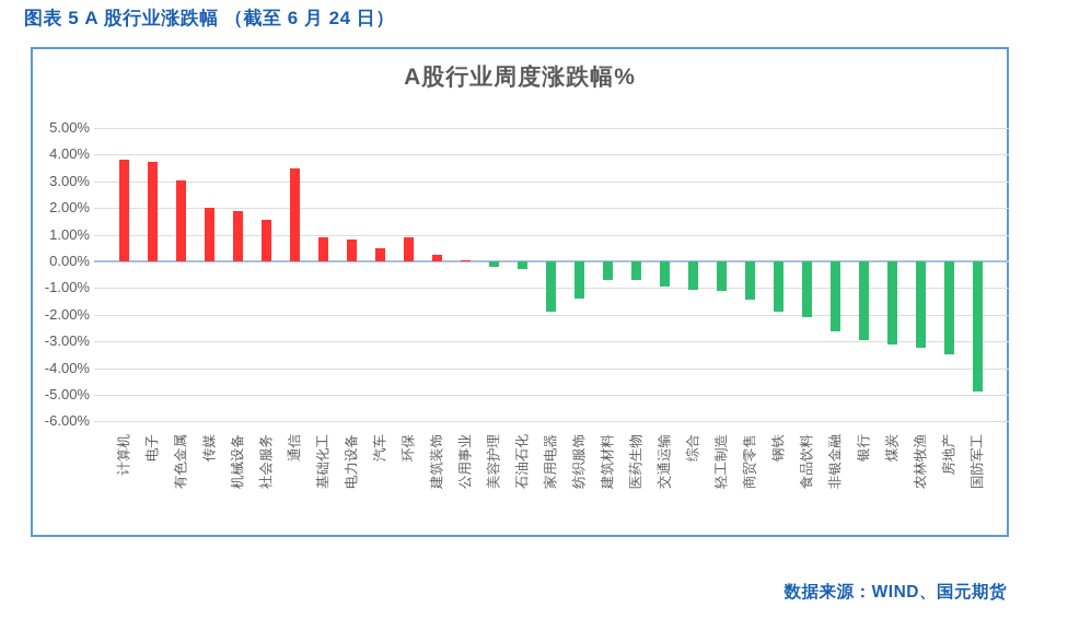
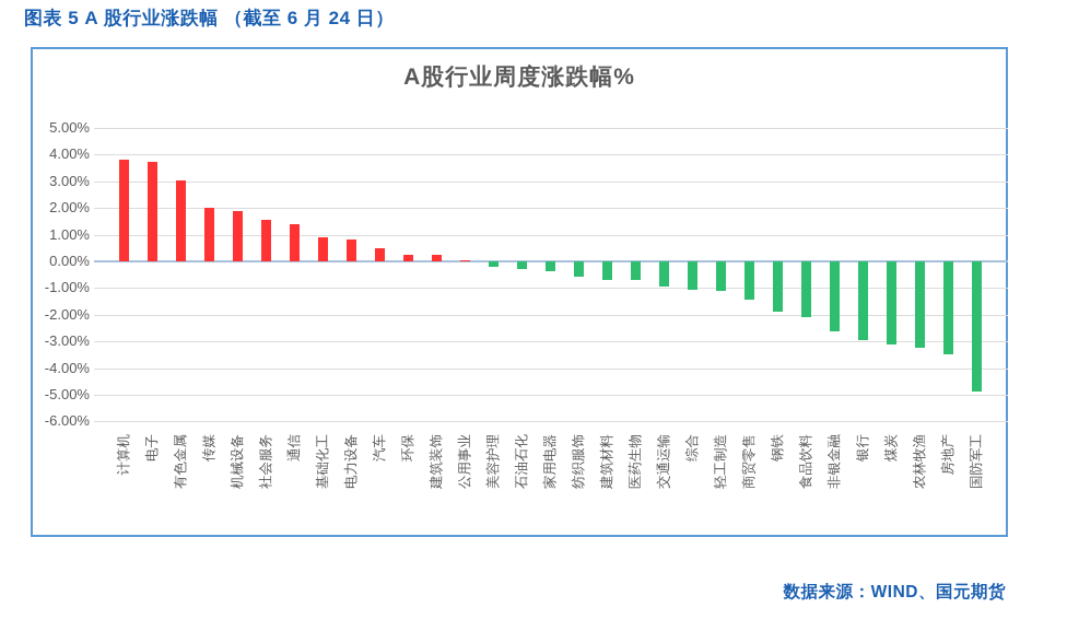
通信: 3.5% -> 1.4%
环保: 0.9% -> 0.3%
家用电器: -1.9% -> -0.4%
纺织服饰: -1.4% -> -0.6%
